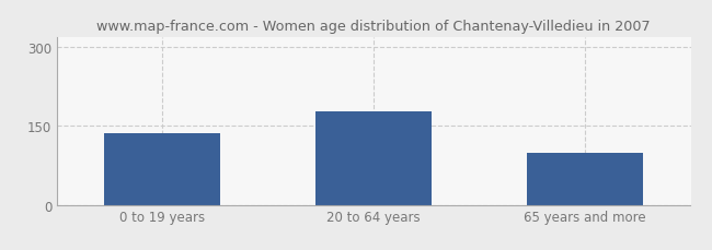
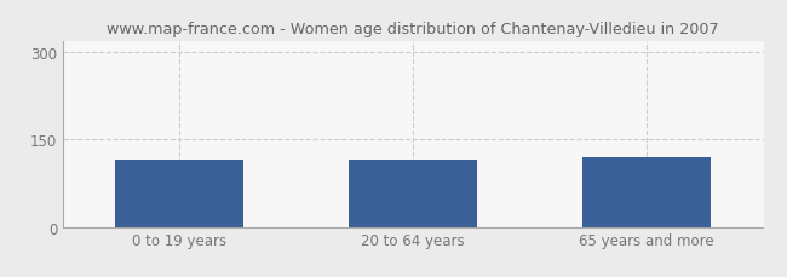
0 to 19 years: 136 -> 115
20 to 64 years: 178 -> 115
65 years and more: 98 -> 120
